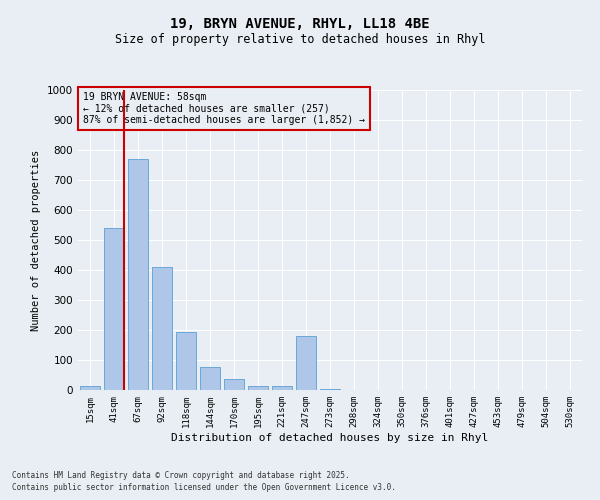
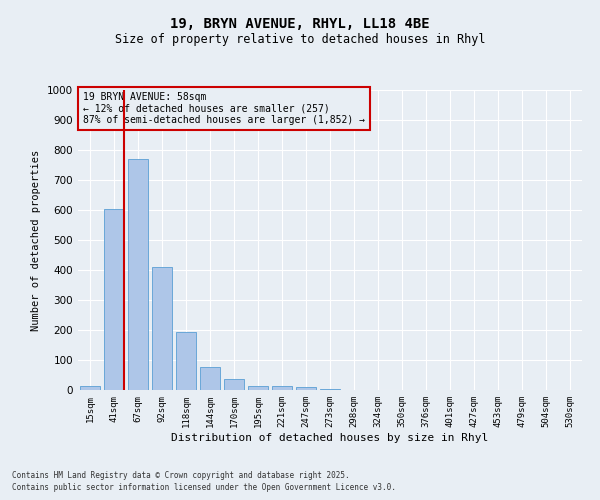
41sqm: 540 -> 605
247sqm: 180 -> 10
